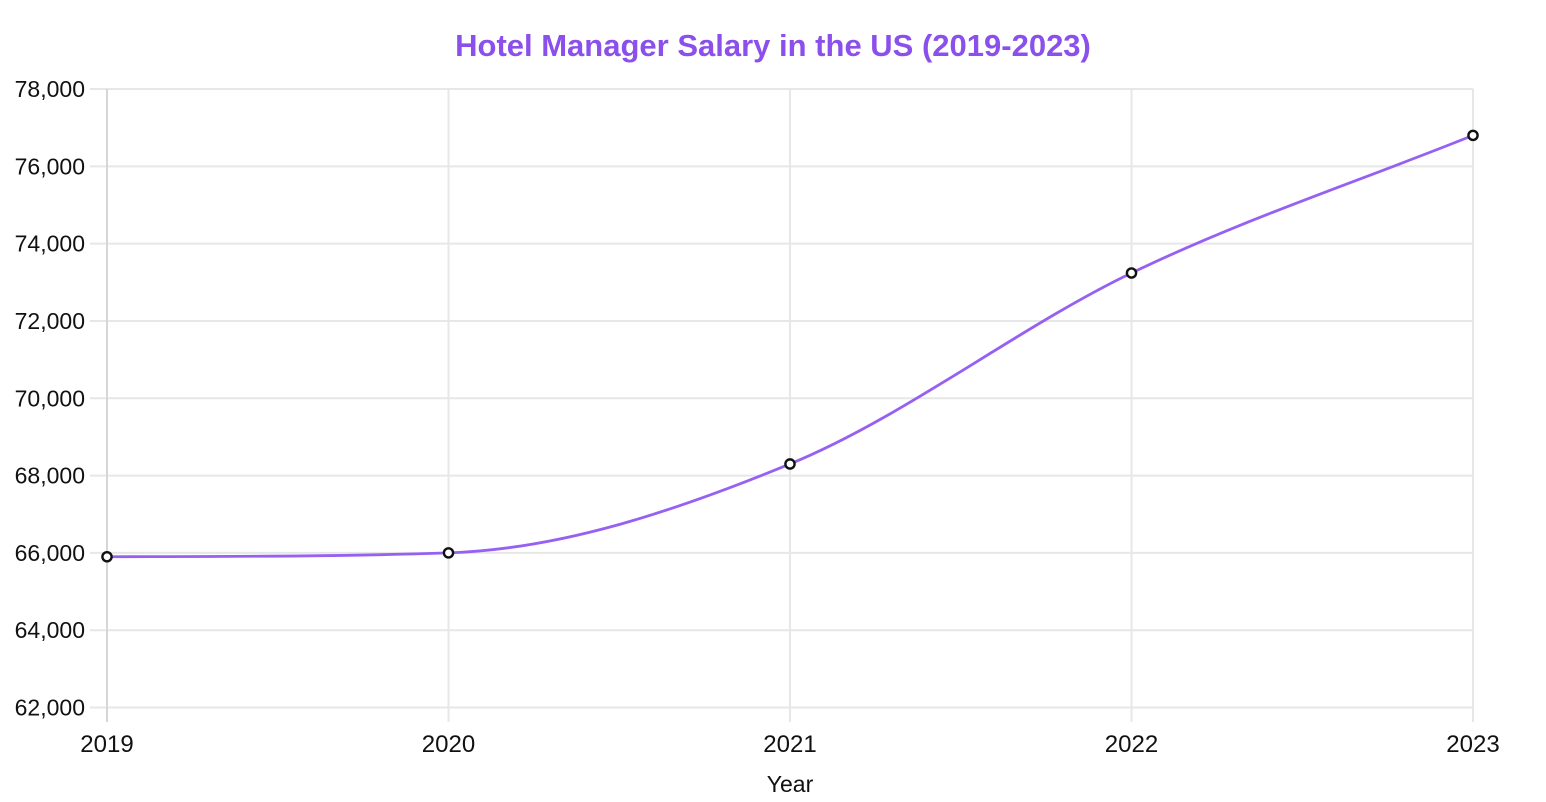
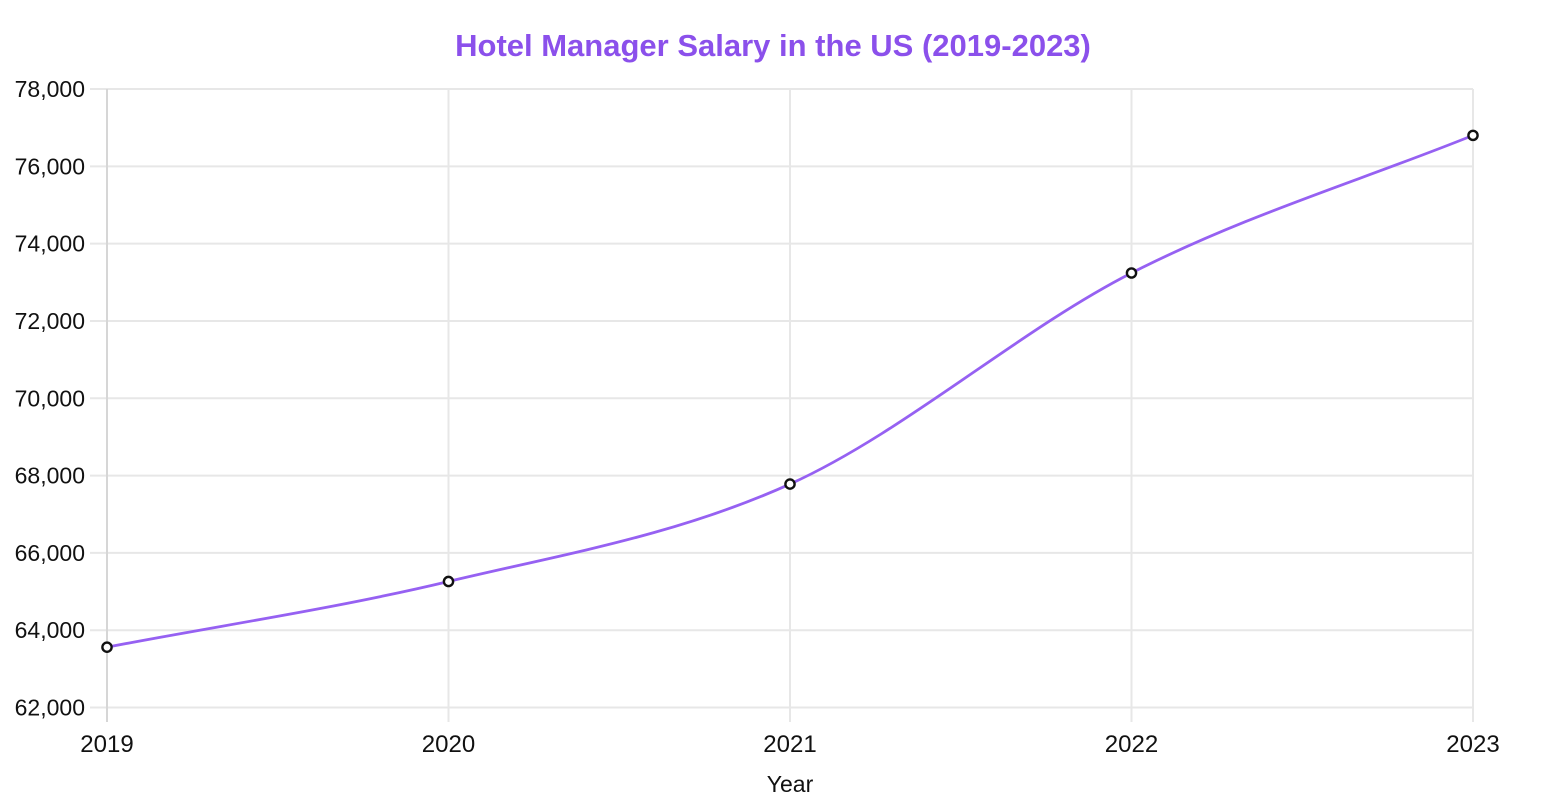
2019: 65900 -> 63600
2020: 66000 -> 65300
2021: 68300 -> 67800
